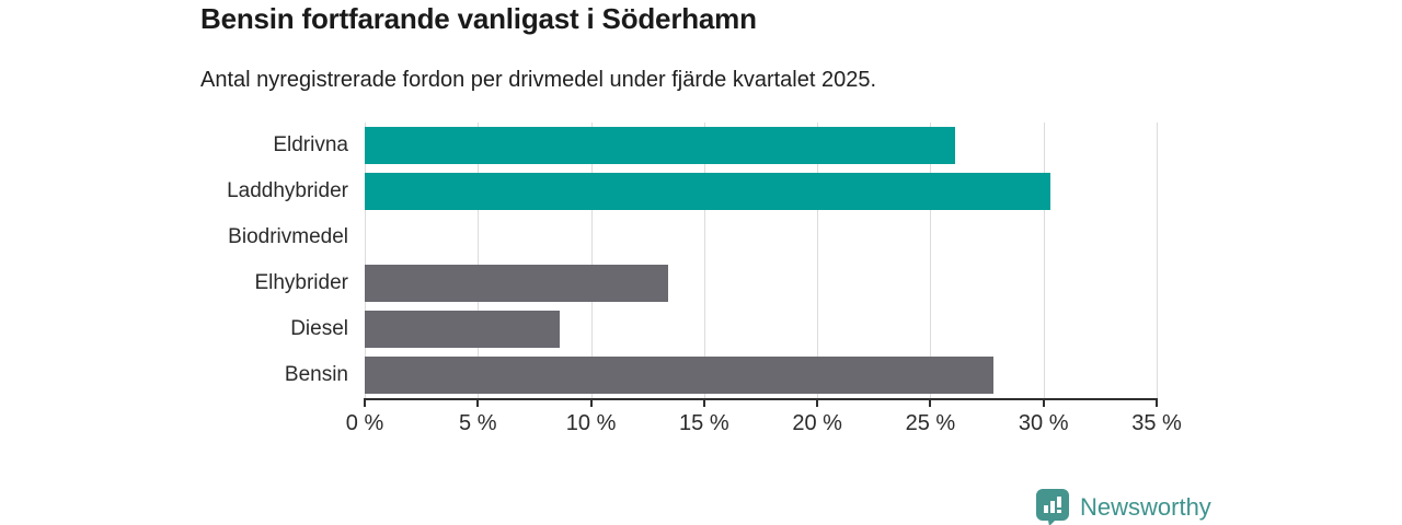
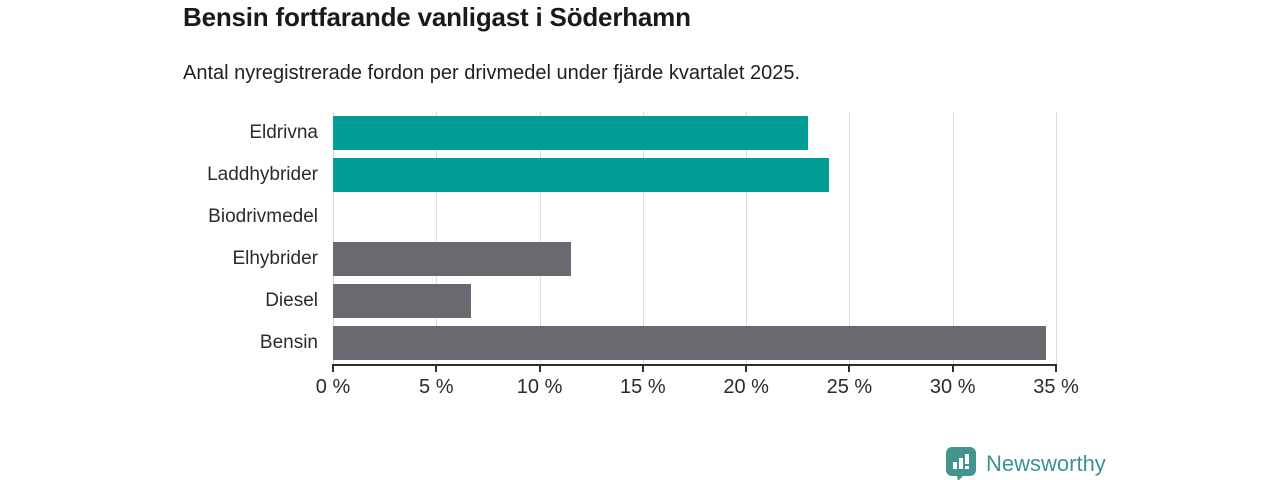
Eldrivna: 26.1% -> 23.0%
Laddhybrider: 30.3% -> 24.0%
Elhybrider: 13.4% -> 11.5%
Diesel: 8.6% -> 6.7%
Bensin: 27.8% -> 34.5%
